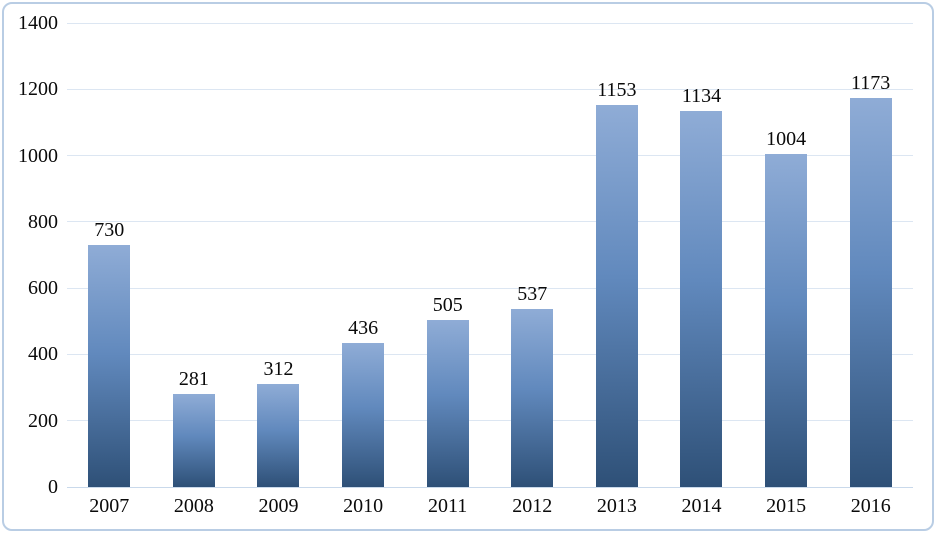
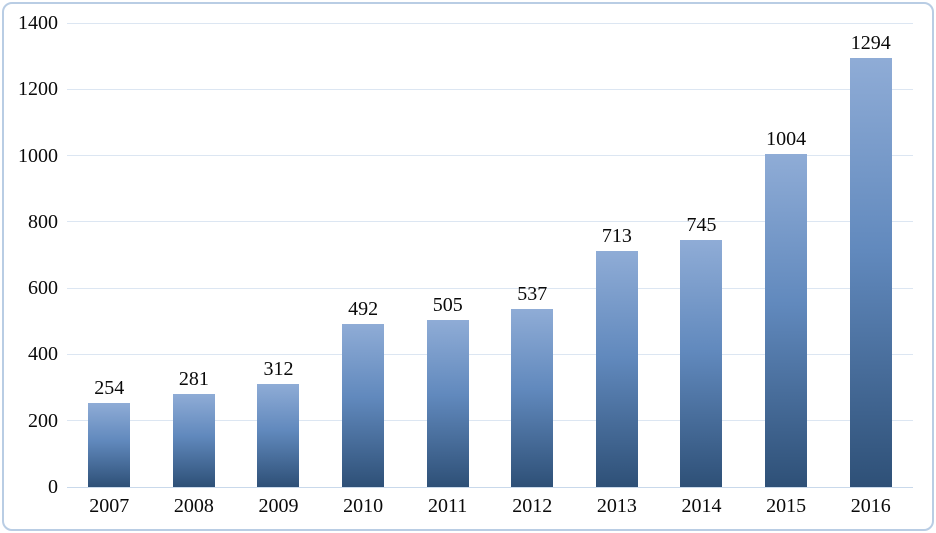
2007: 730 -> 254
2010: 436 -> 492
2013: 1153 -> 713
2014: 1134 -> 745
2016: 1173 -> 1294
